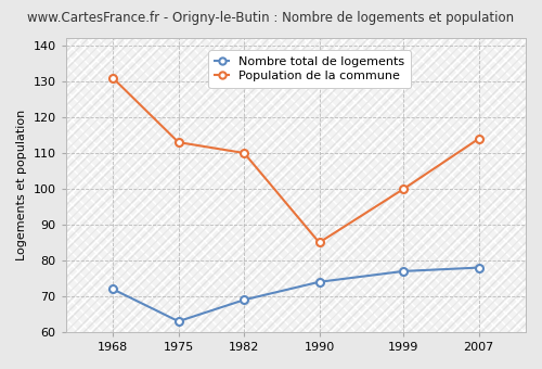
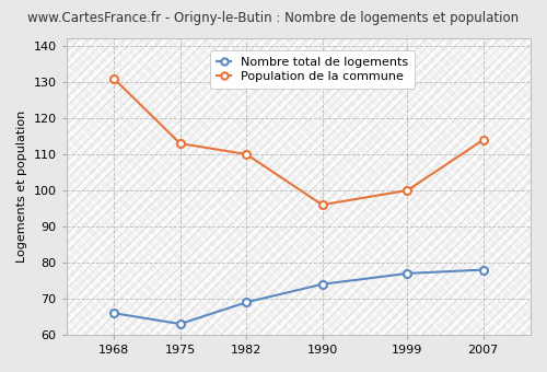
Nombre total de logements/1968: 72 -> 66
Population de la commune/1990: 85 -> 96
